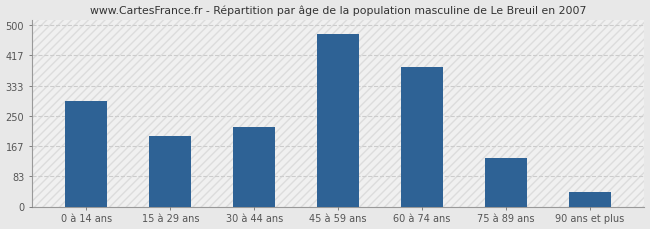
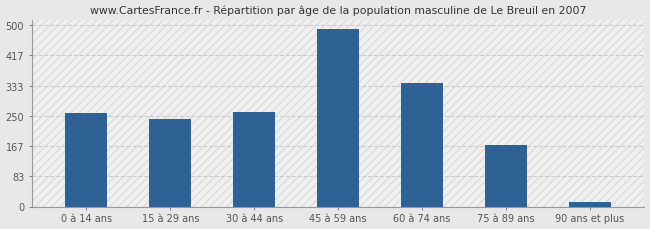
0 à 14 ans: 290 -> 258
15 à 29 ans: 195 -> 243
30 à 44 ans: 220 -> 260
45 à 59 ans: 475 -> 491
60 à 74 ans: 385 -> 340
75 à 89 ans: 135 -> 170
90 ans et plus: 40 -> 12
